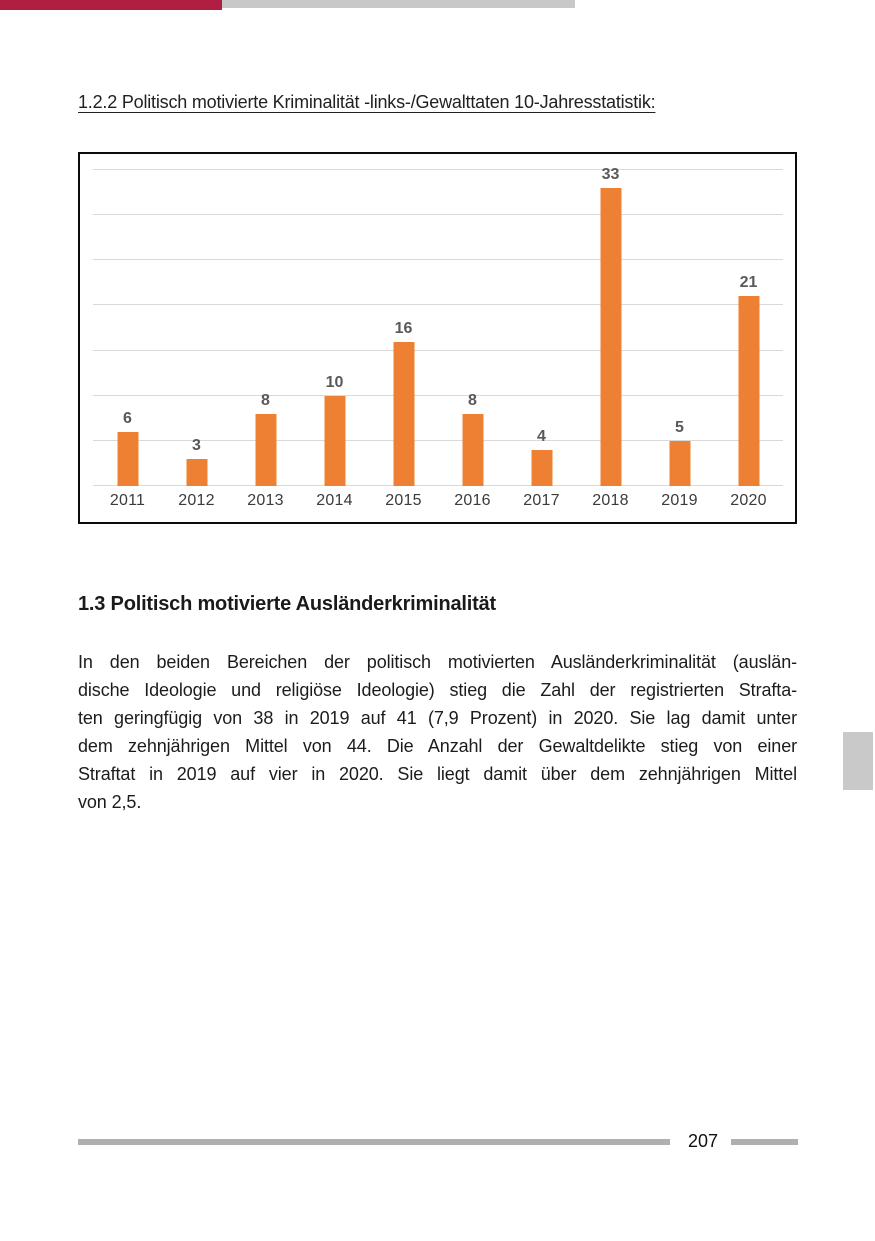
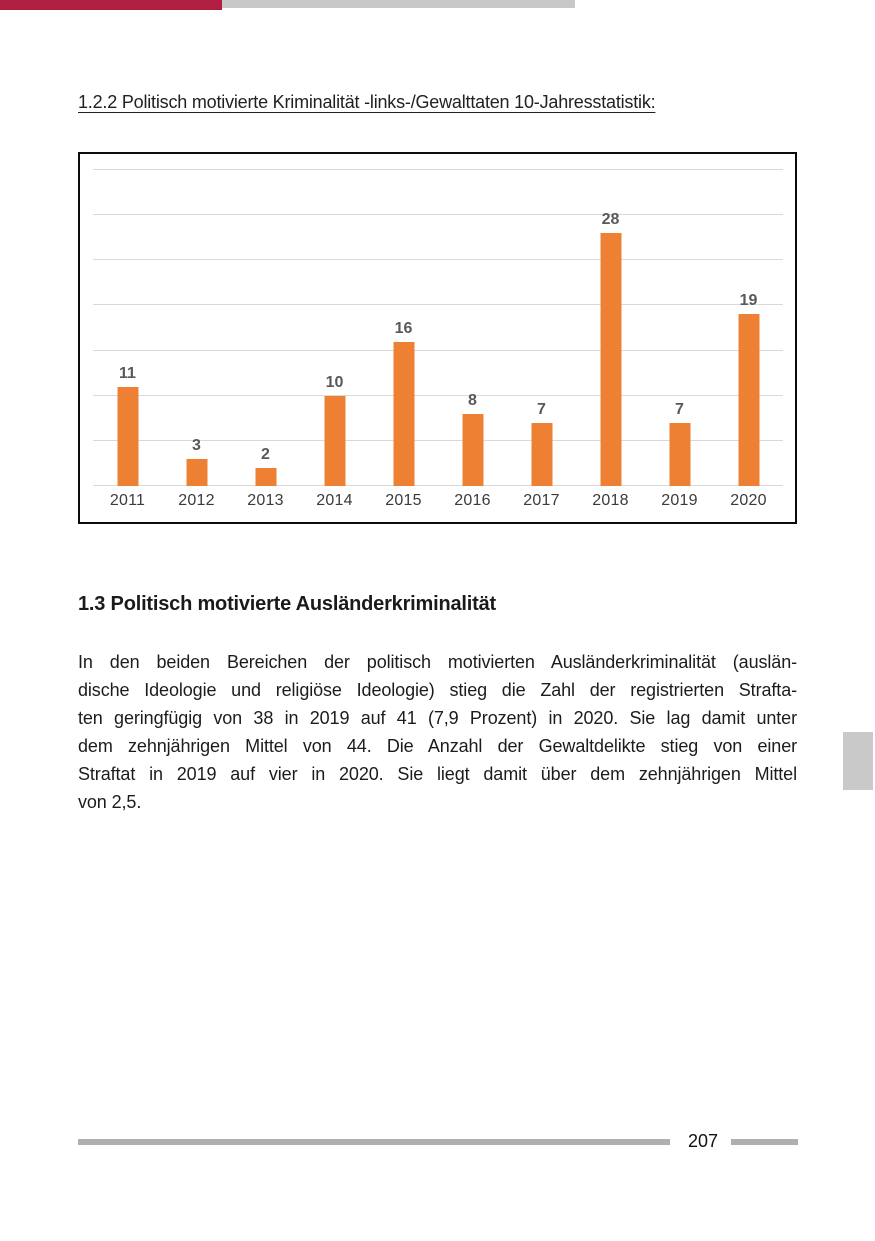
2011: 6 -> 11
2013: 8 -> 2
2017: 4 -> 7
2018: 33 -> 28
2019: 5 -> 7
2020: 21 -> 19
